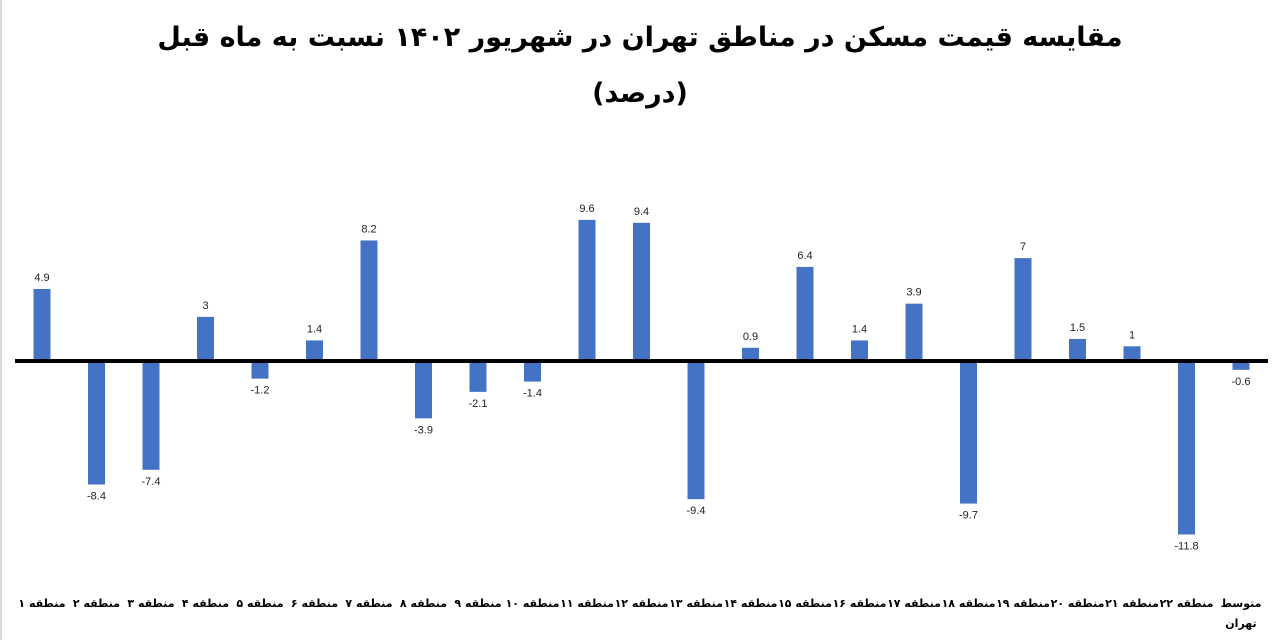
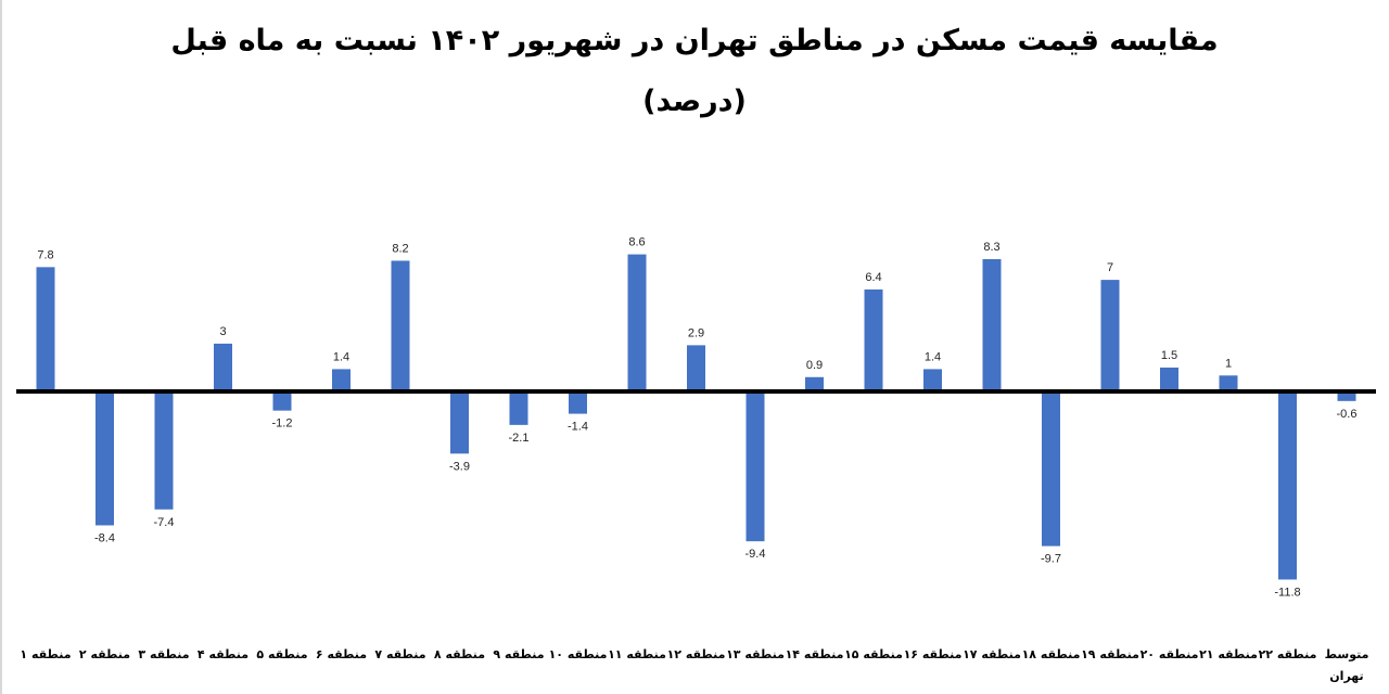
منطقه ۱: 4.9 -> 7.8
منطقه ۱۱: 9.6 -> 8.6
منطقه ۱۲: 9.4 -> 2.9
منطقه ۱۷: 3.9 -> 8.3
